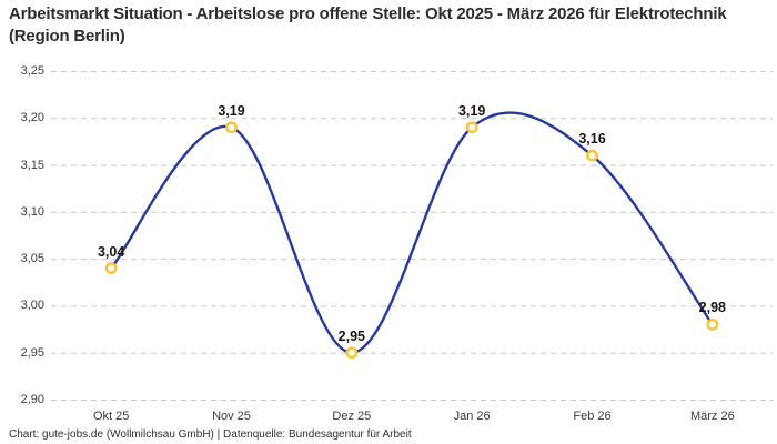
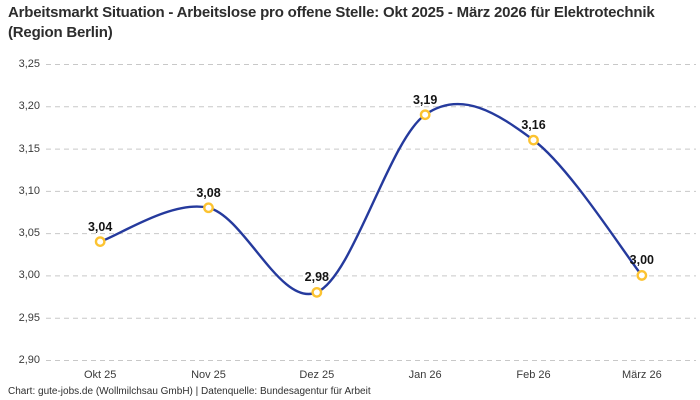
Nov 25: 3,19 -> 3,08
Dez 25: 2,95 -> 2,98
März 26: 2,98 -> 3,00
